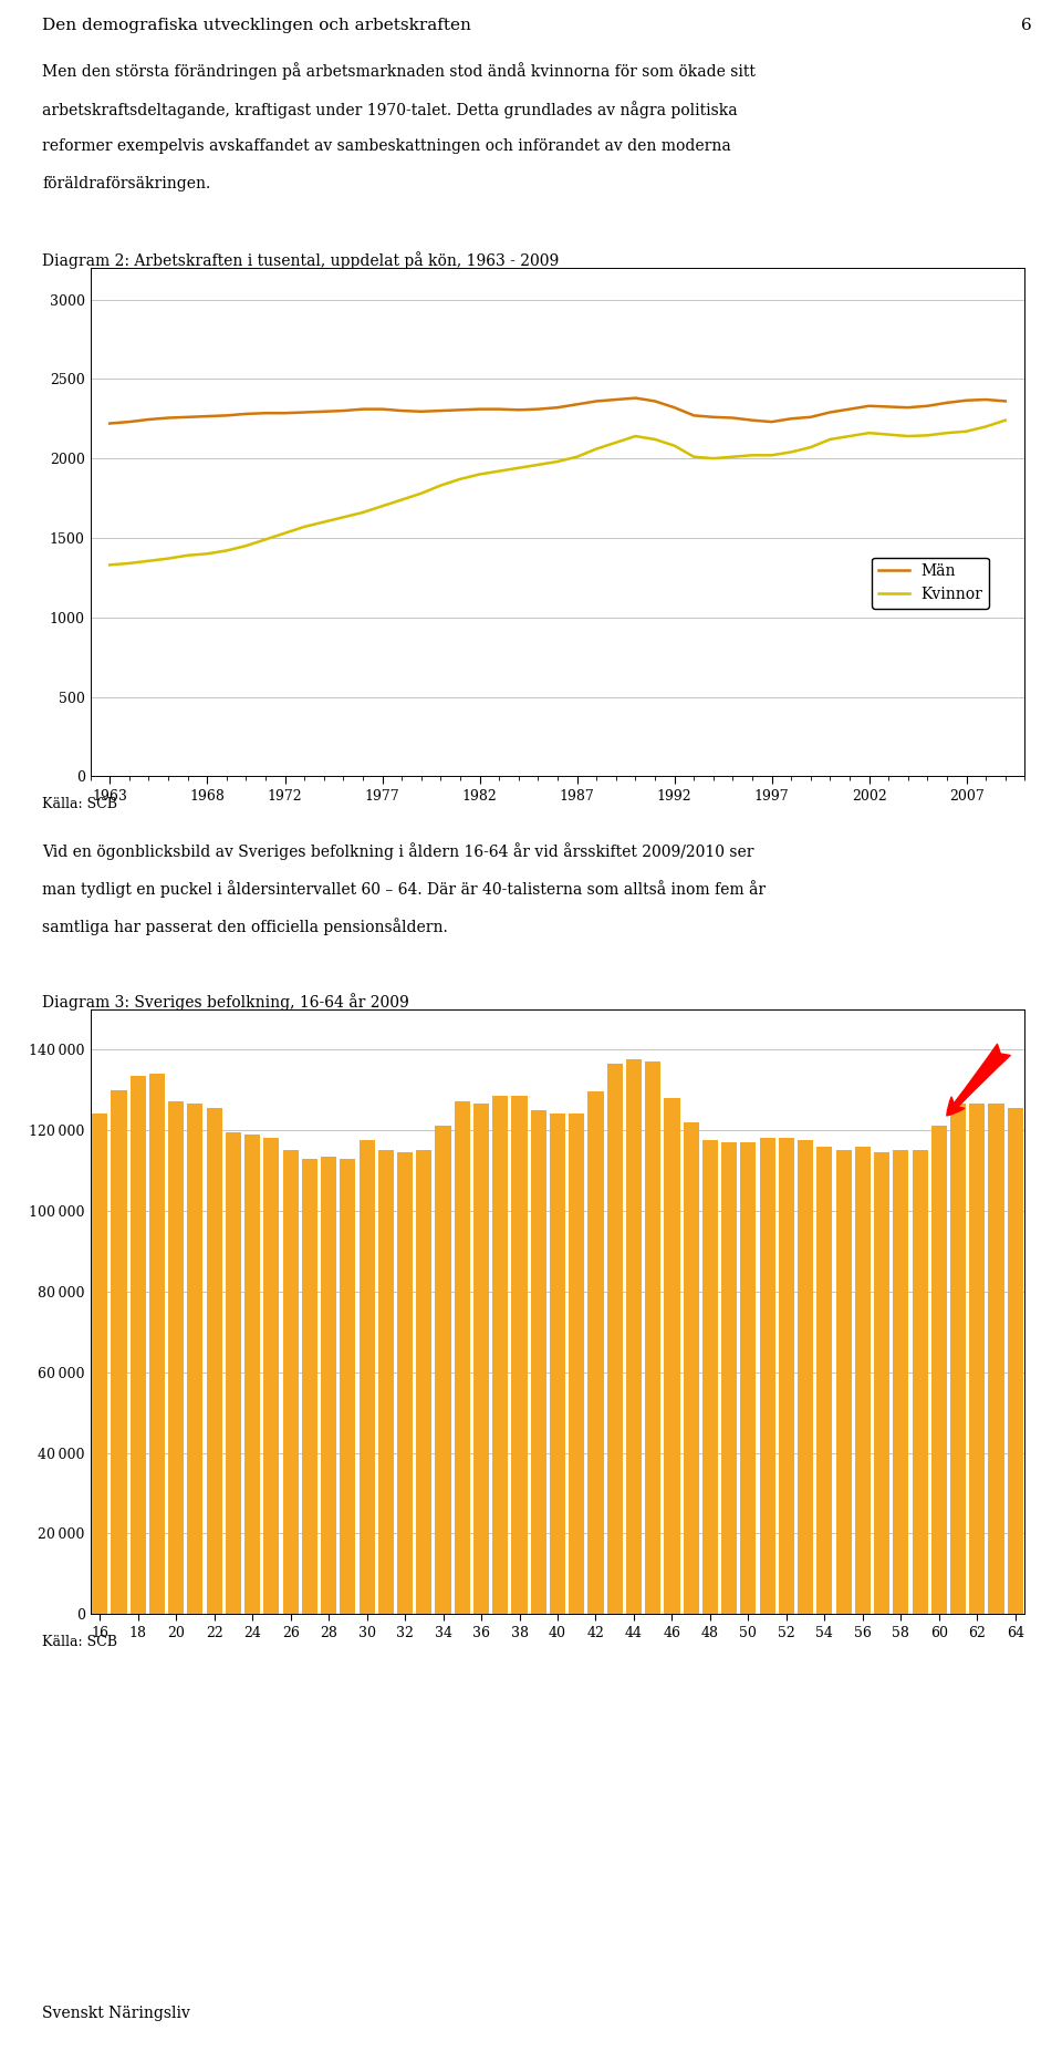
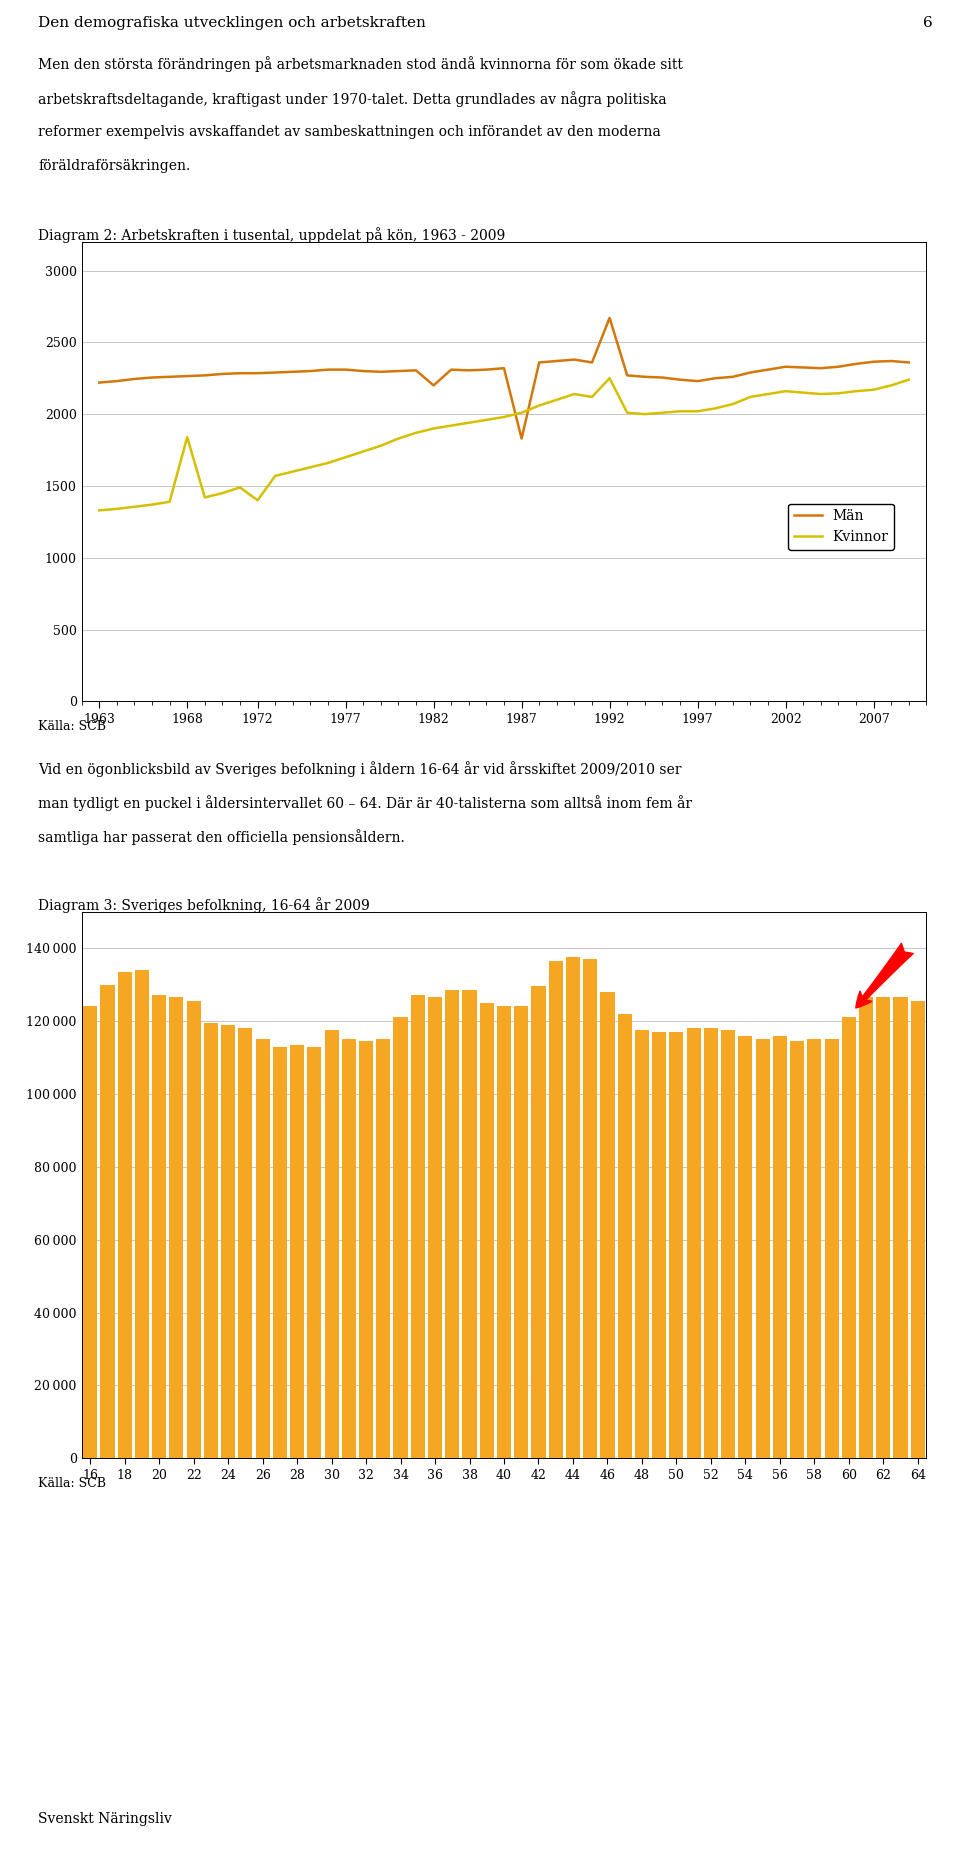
Kvinnor/1968: 1400 -> 1840
Kvinnor/1972: 1530 -> 1400
Män/1982: 2310 -> 2200
Män/1987: 2340 -> 1830
Män/1992: 2320 -> 2670
Kvinnor/1992: 2080 -> 2250
